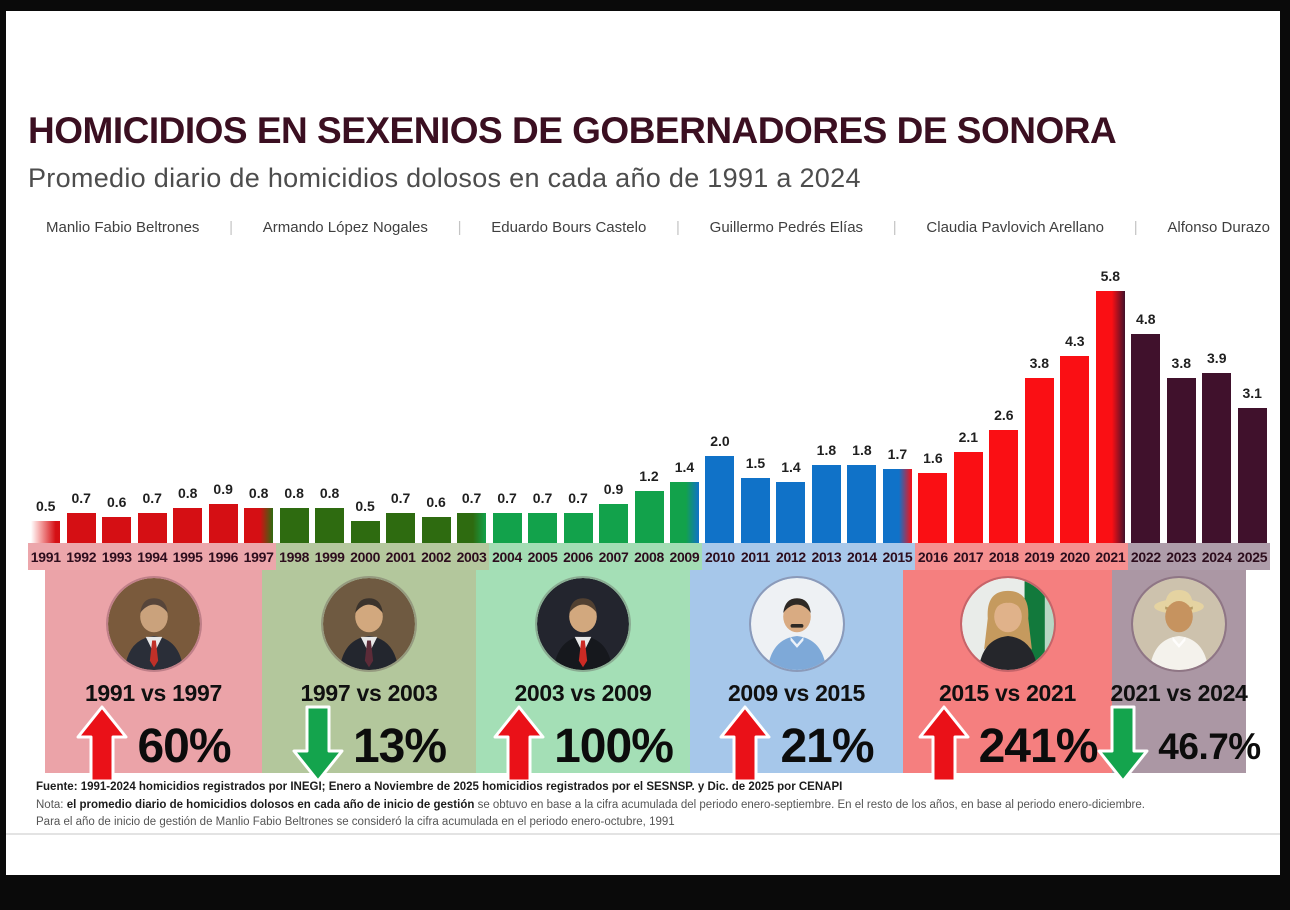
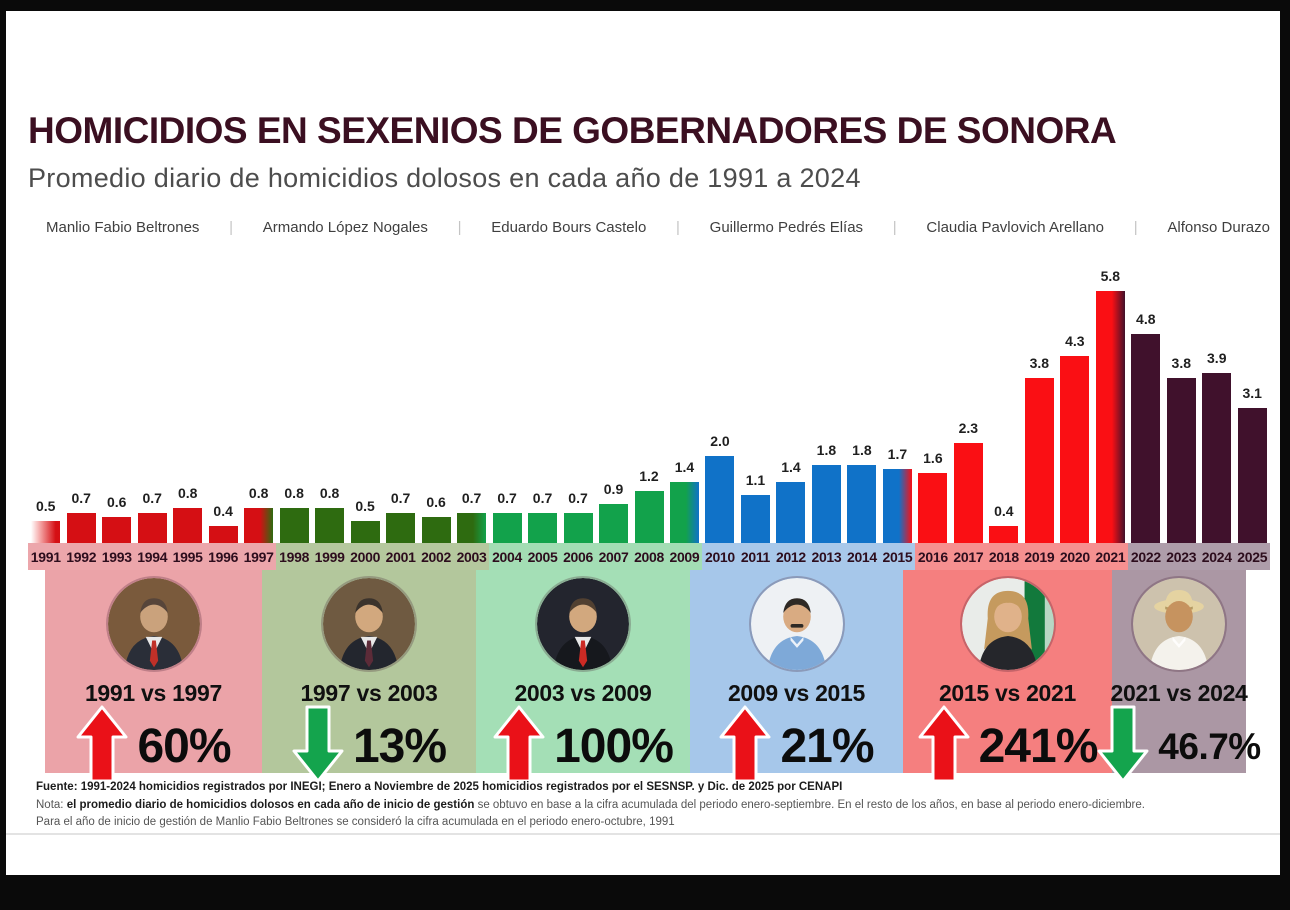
1996: 0.9 -> 0.4
2011: 1.5 -> 1.1
2017: 2.1 -> 2.3
2018: 2.6 -> 0.4
